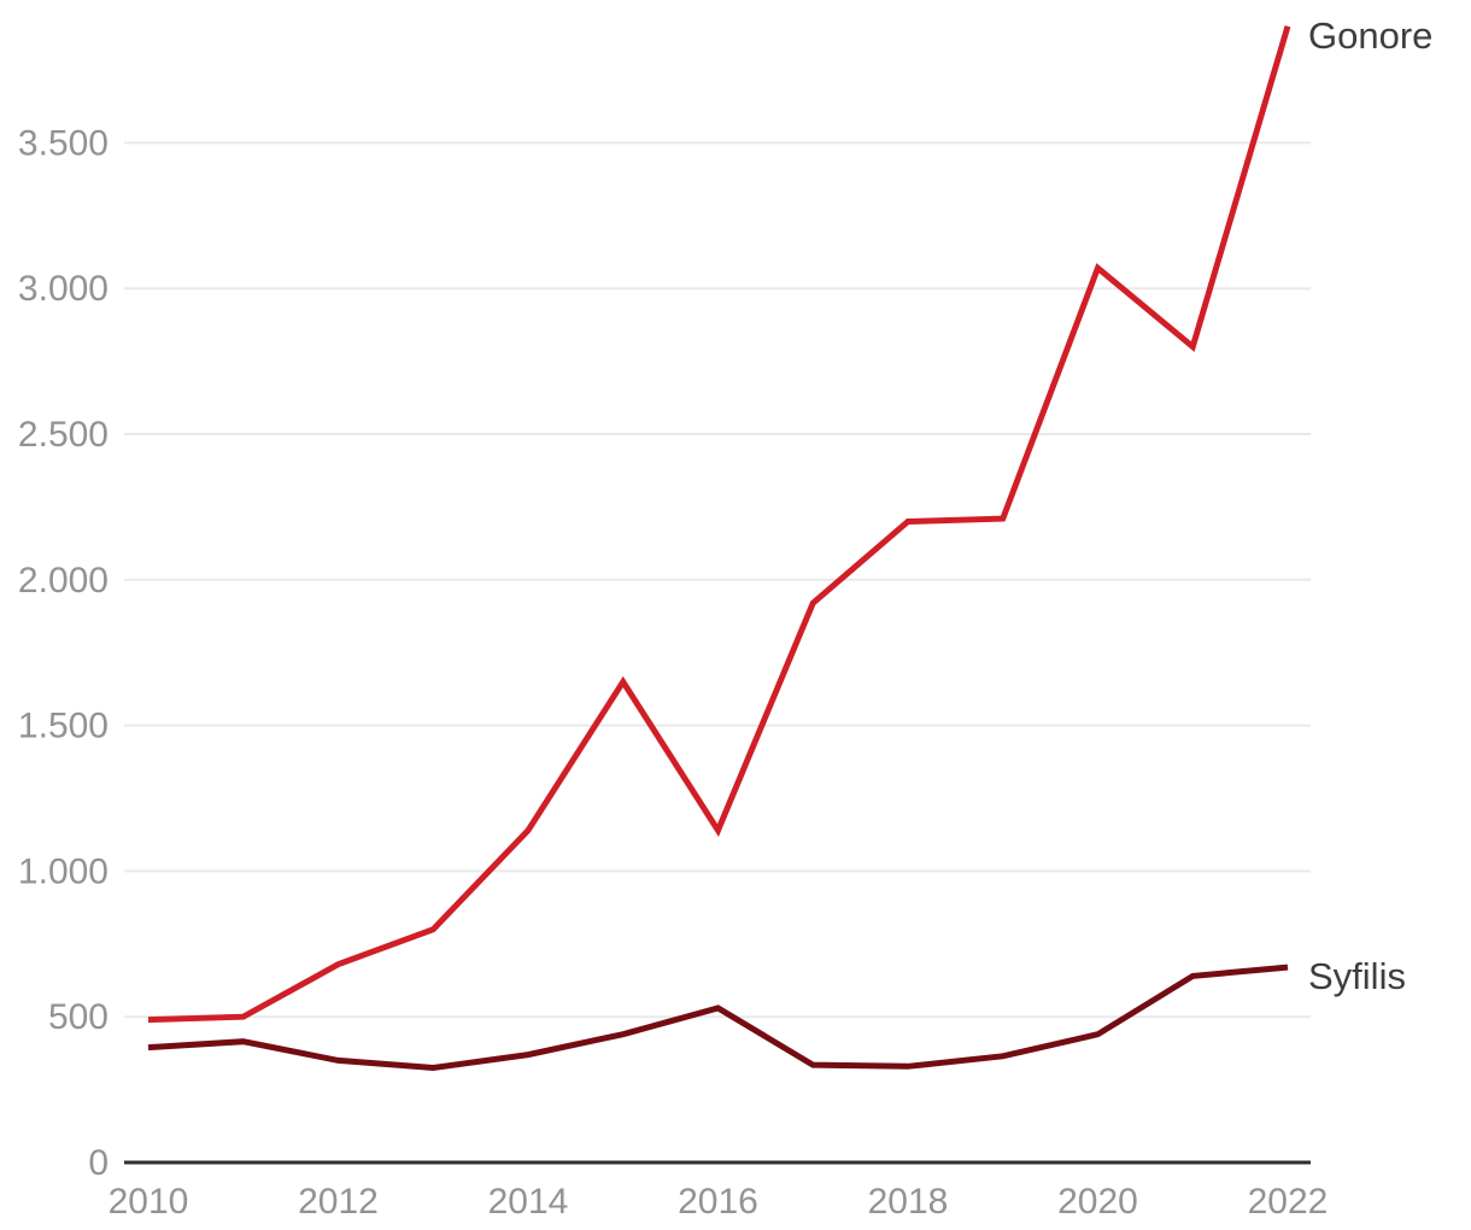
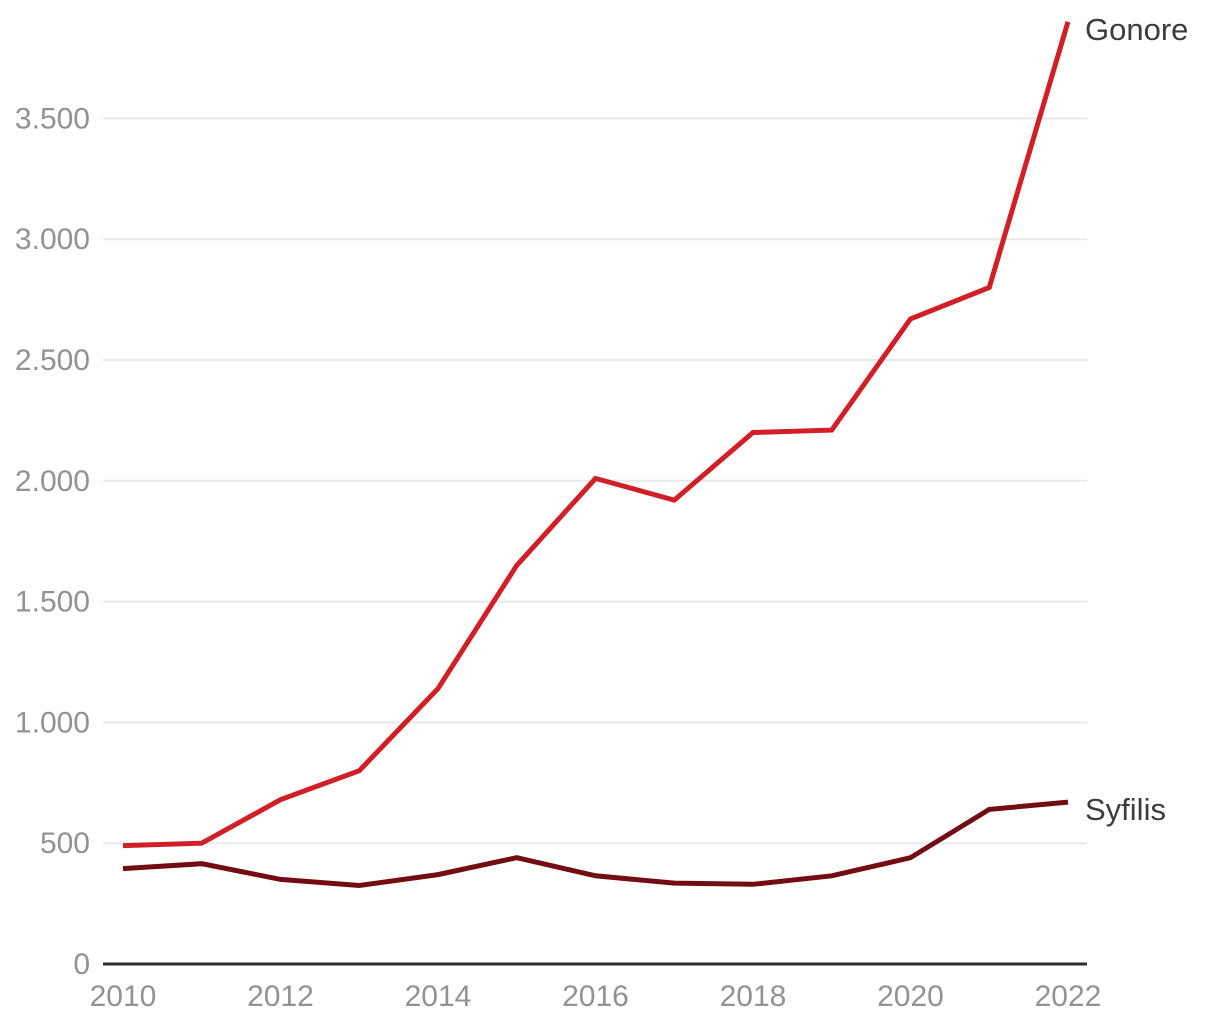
Gonore/2016: 1140 -> 2010
Syfilis/2016: 530 -> 360
Gonore/2020: 3070 -> 2670
